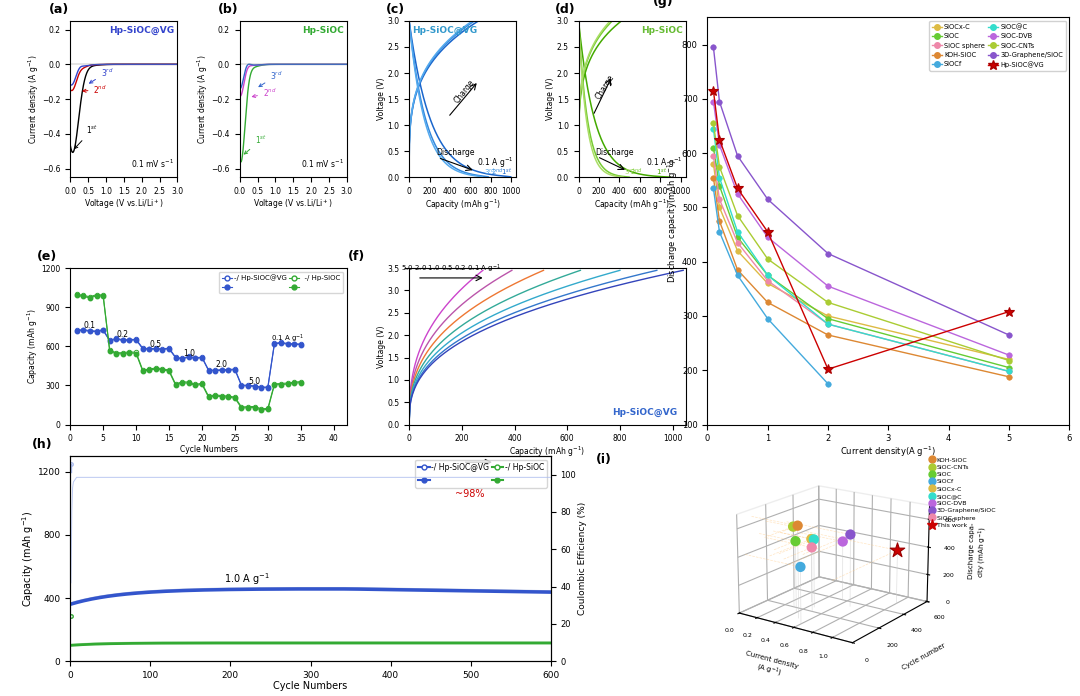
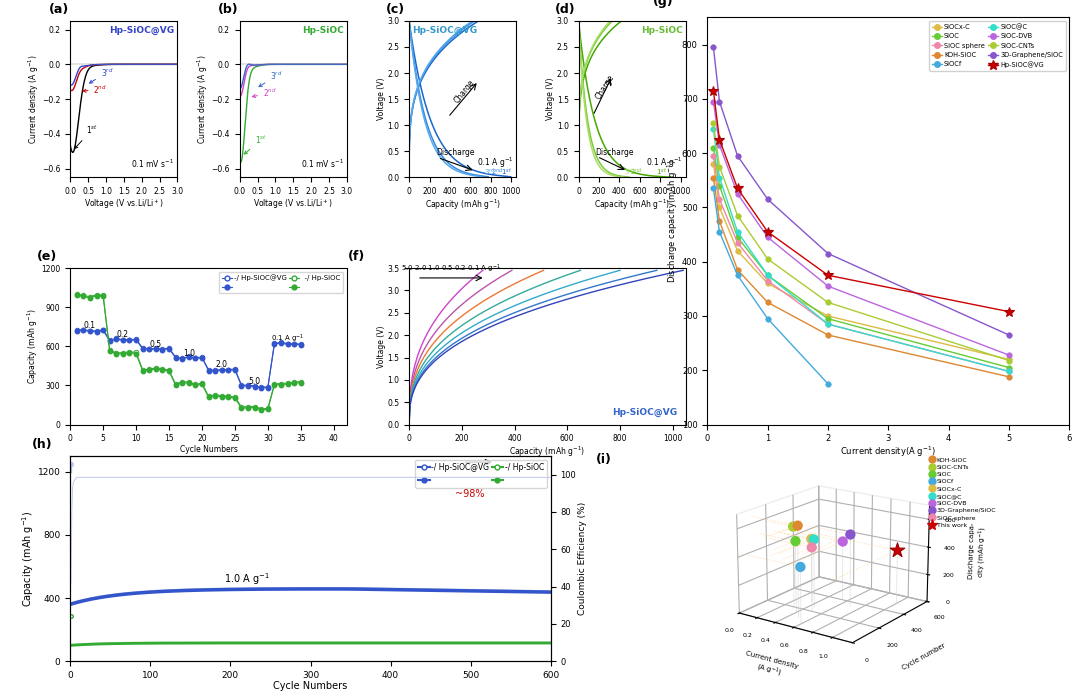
Hp-SiOC@VG/2: 202 -> 375
